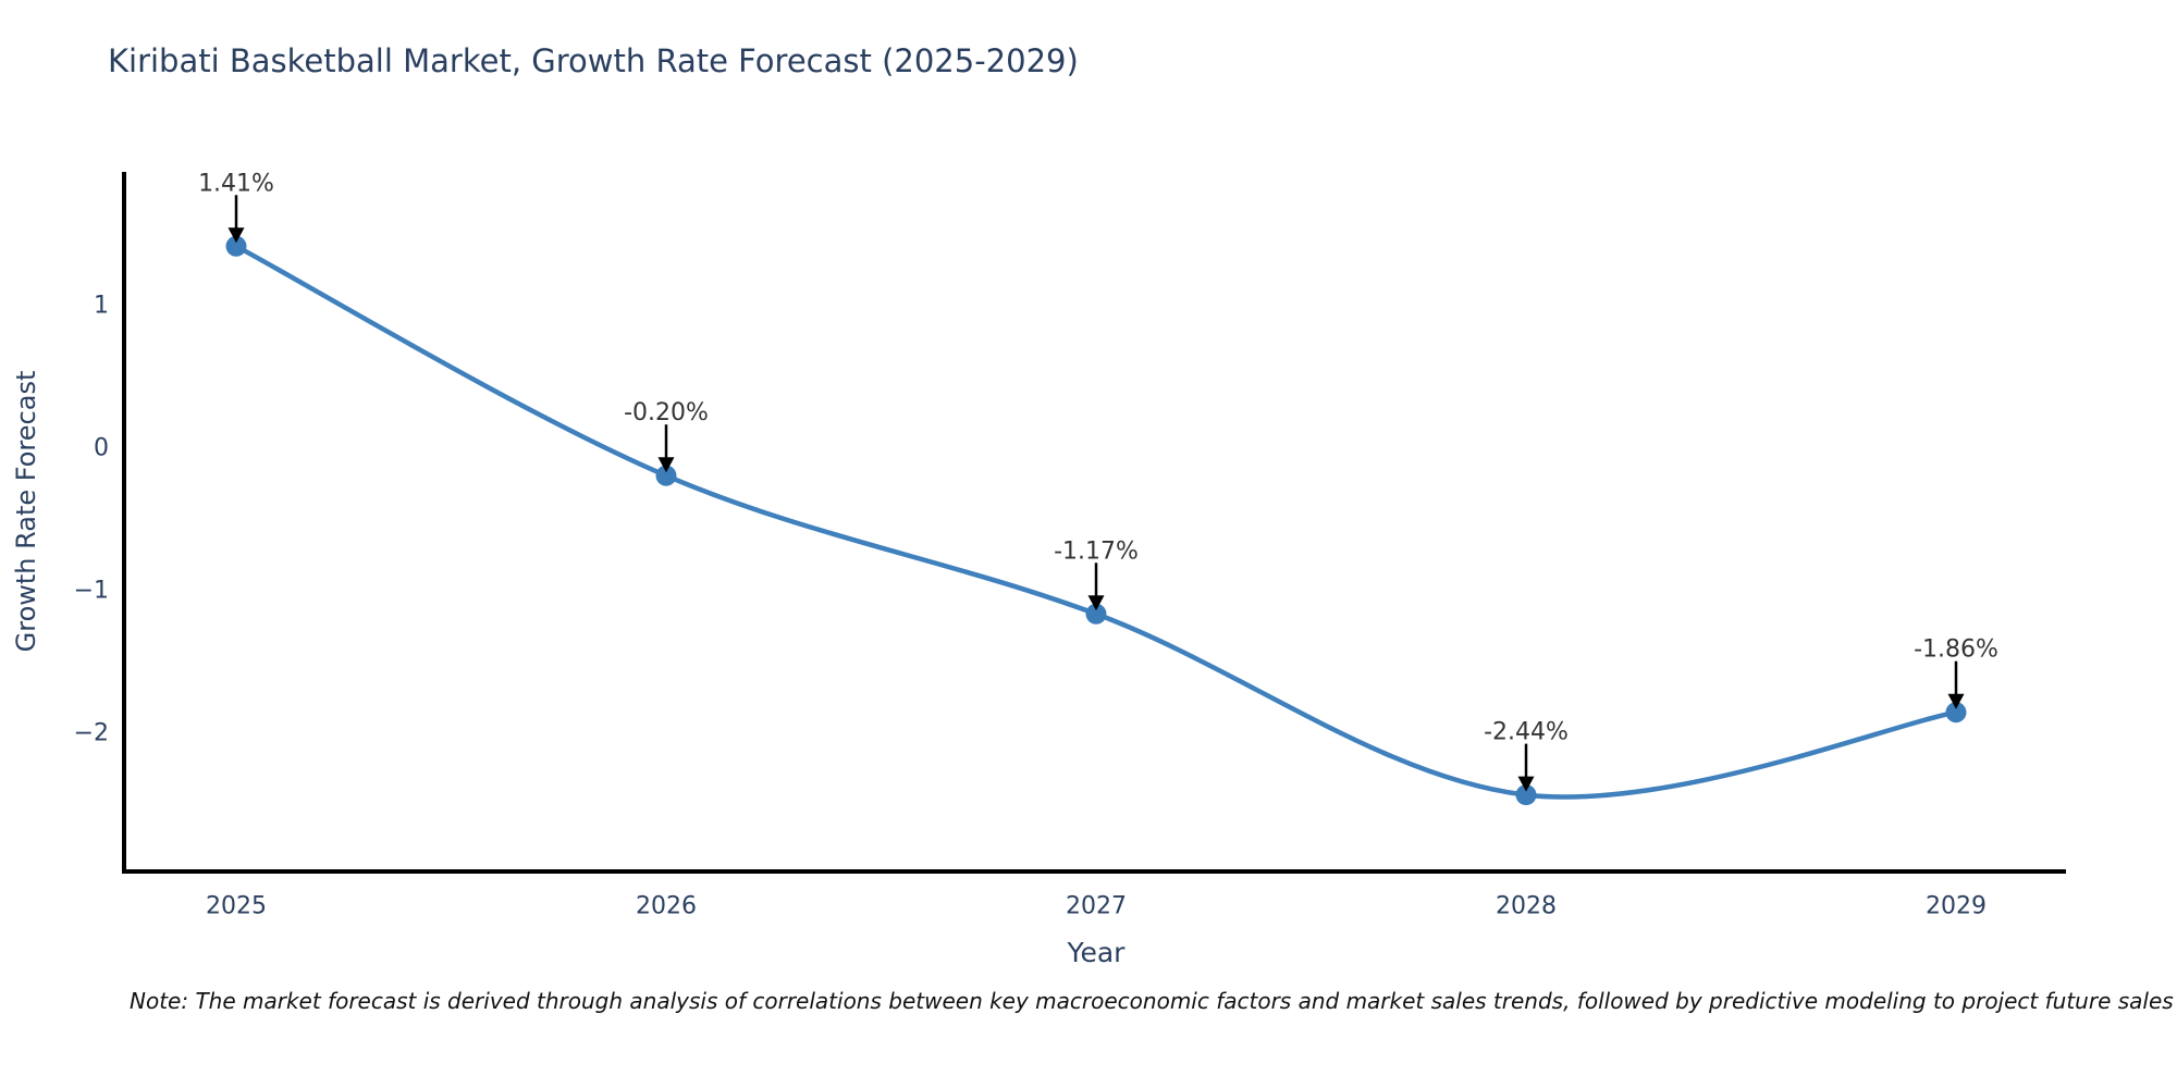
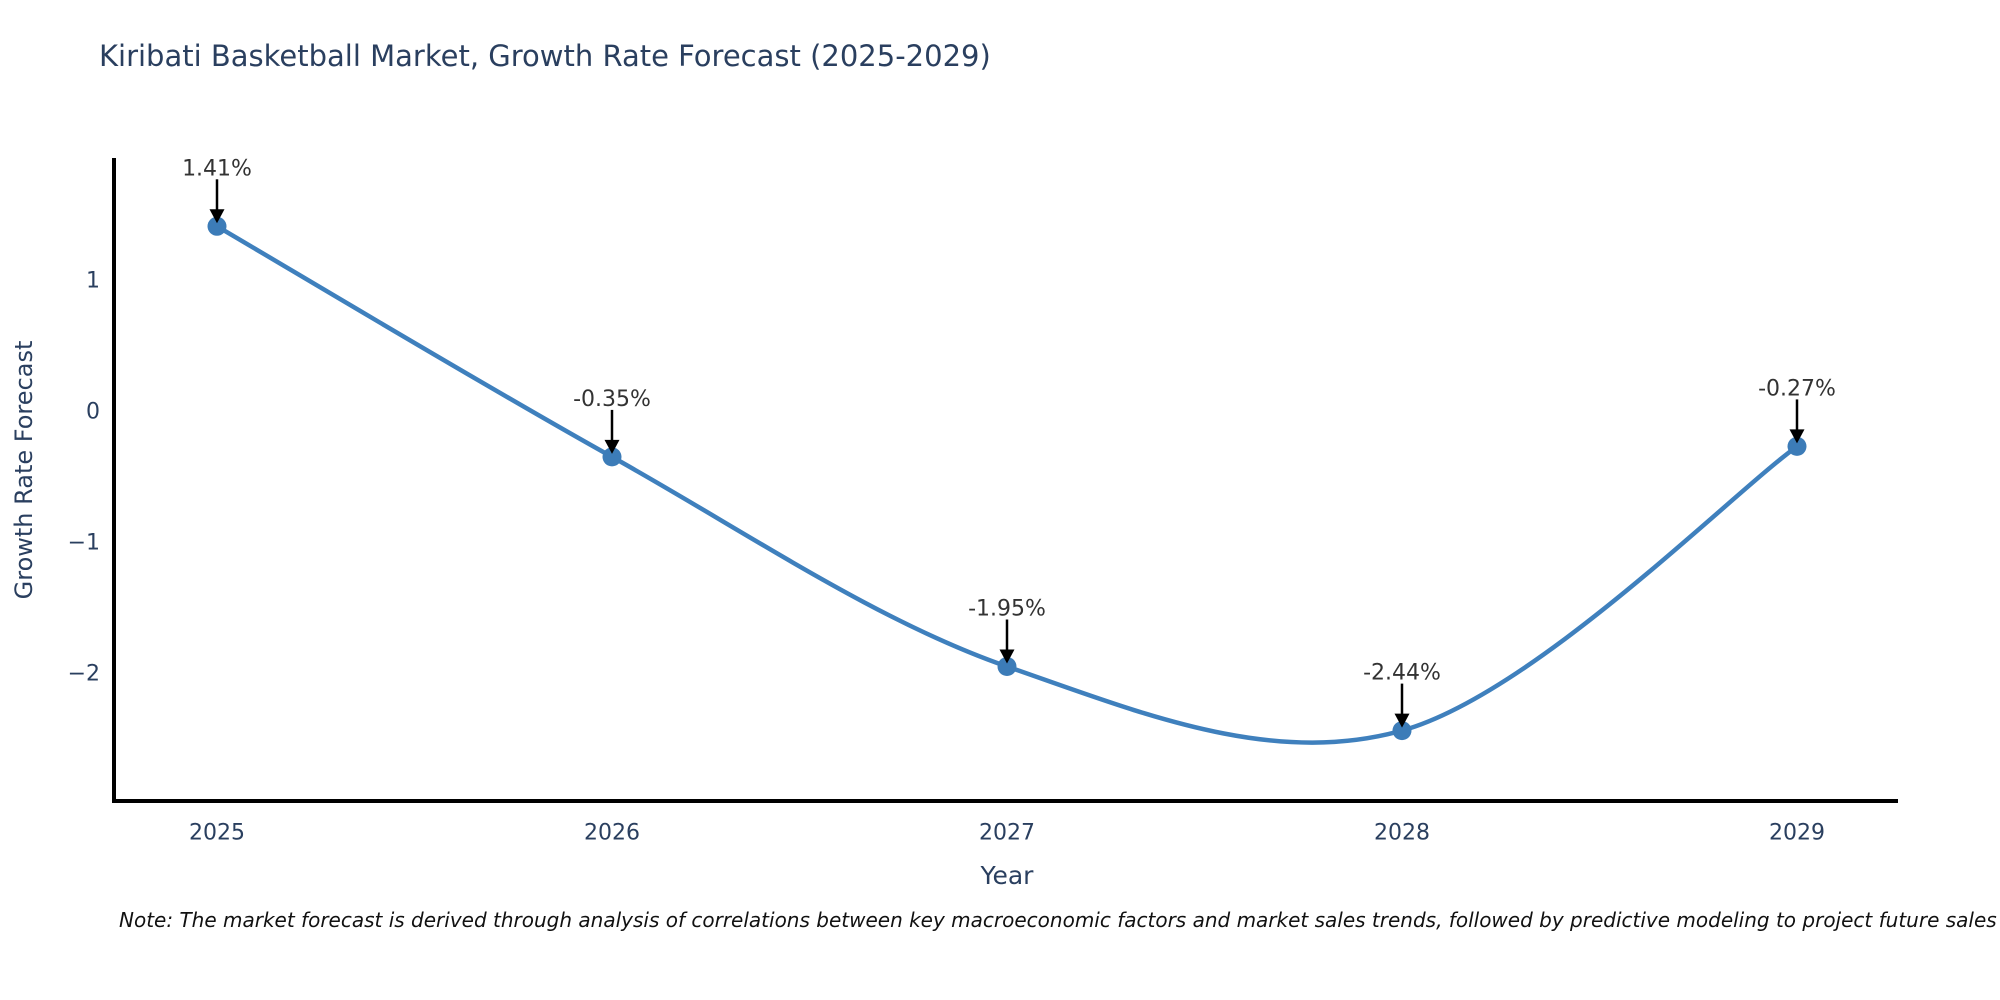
2026: -0.20% -> -0.35%
2027: -1.17% -> -1.95%
2029: -1.86% -> -0.27%
